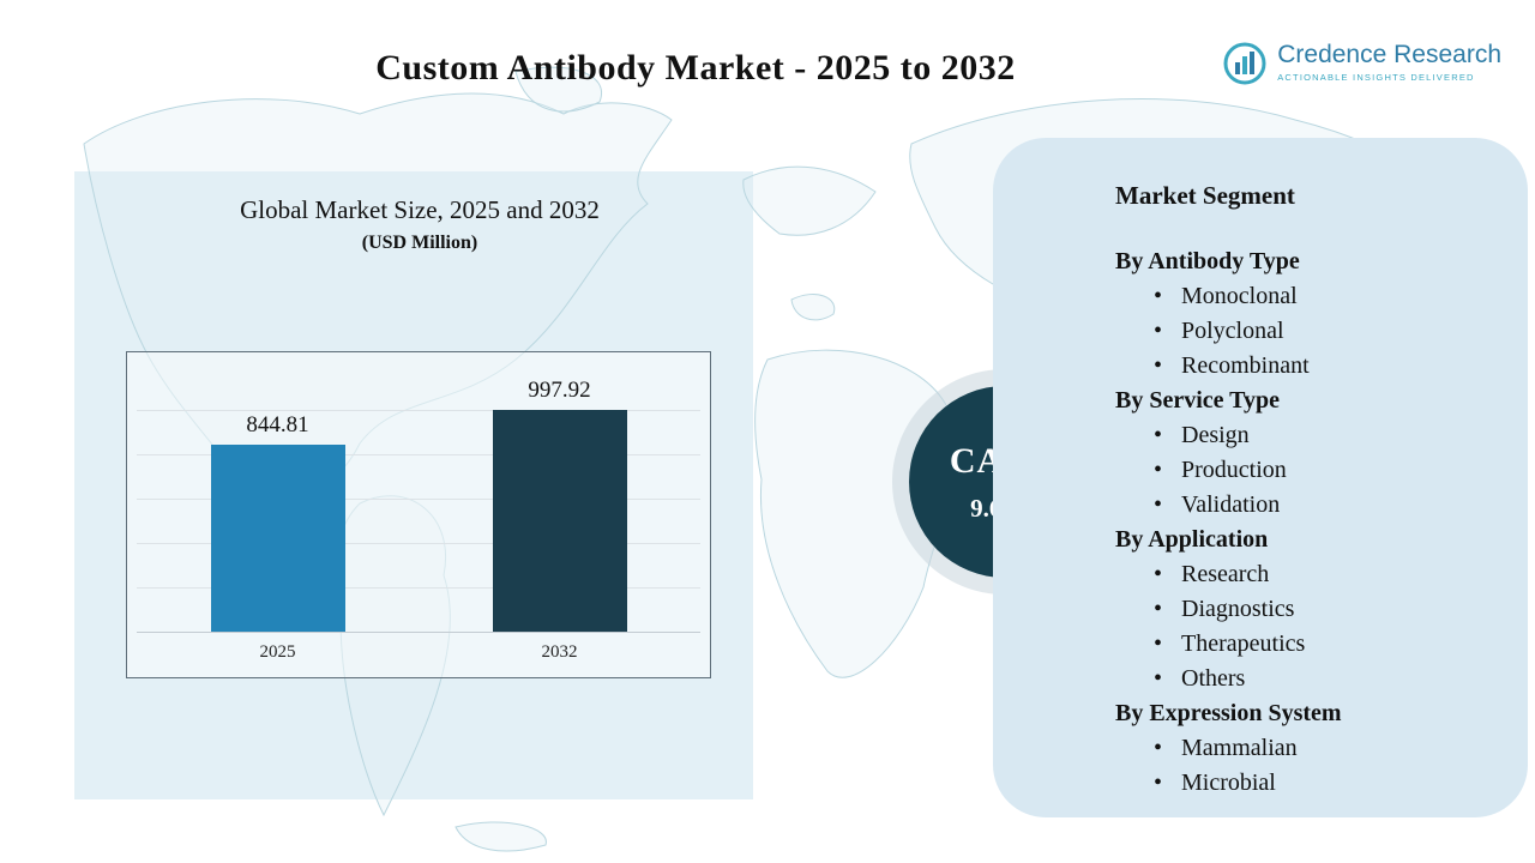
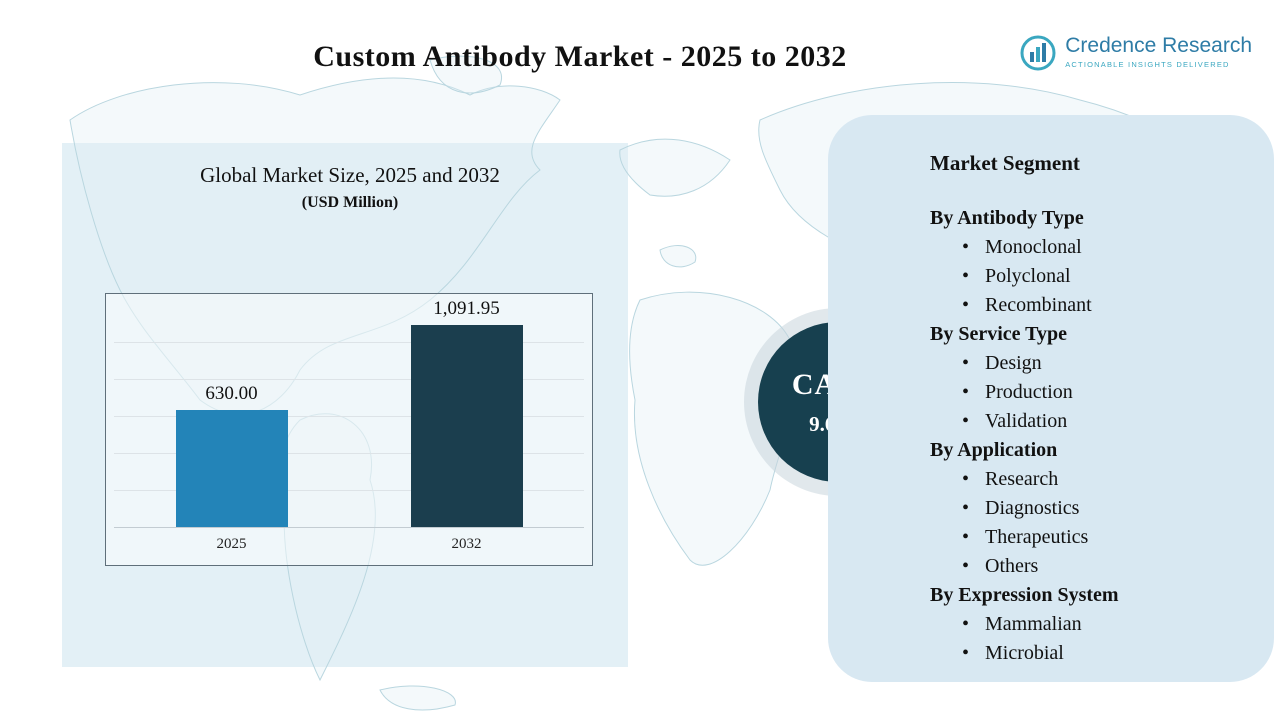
2025: 844.81 -> 630.00
2032: 997.92 -> 1,091.95
